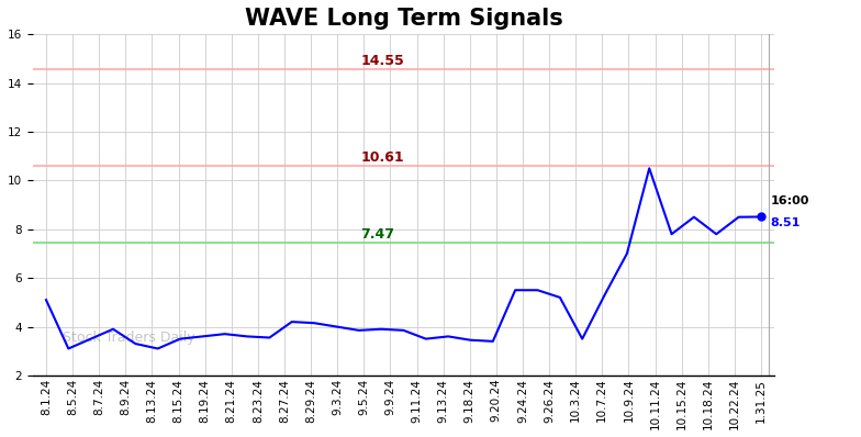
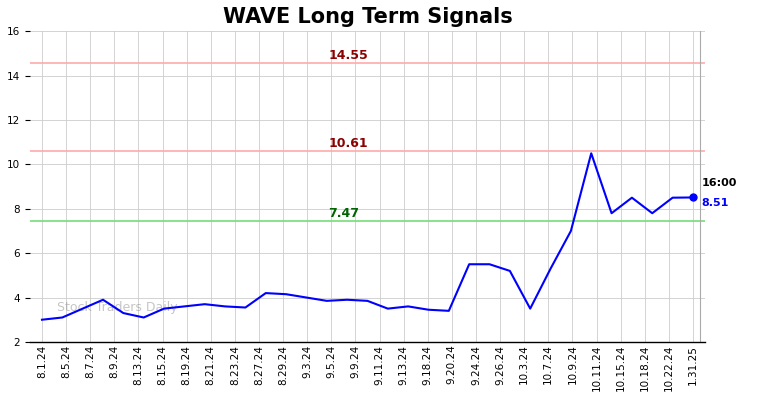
8.1.24: 5.10 -> 3.00
